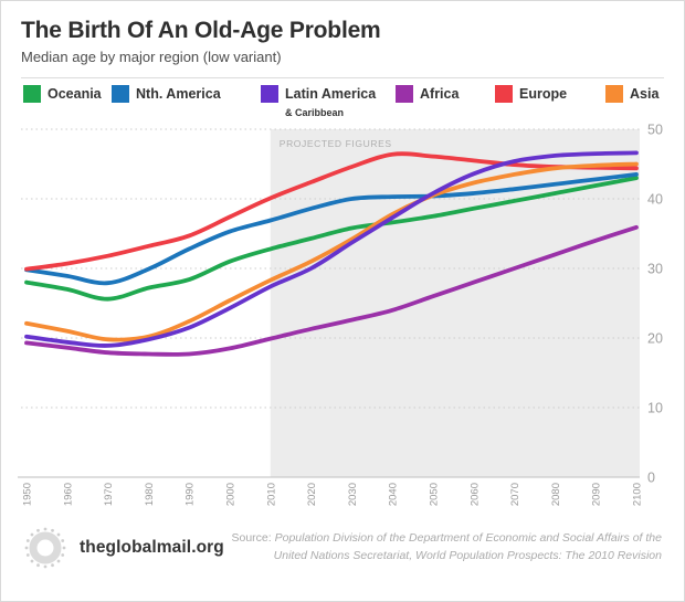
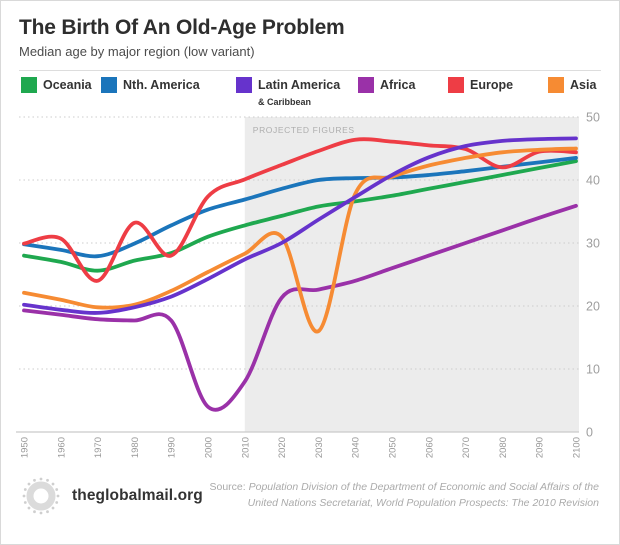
Europe/1970: 32 -> 24
Europe/1990: 35 -> 28
Africa/2000: 18 -> 4
Africa/2010: 20 -> 8
Asia/2030: 34 -> 16
Europe/2080: 45 -> 42
